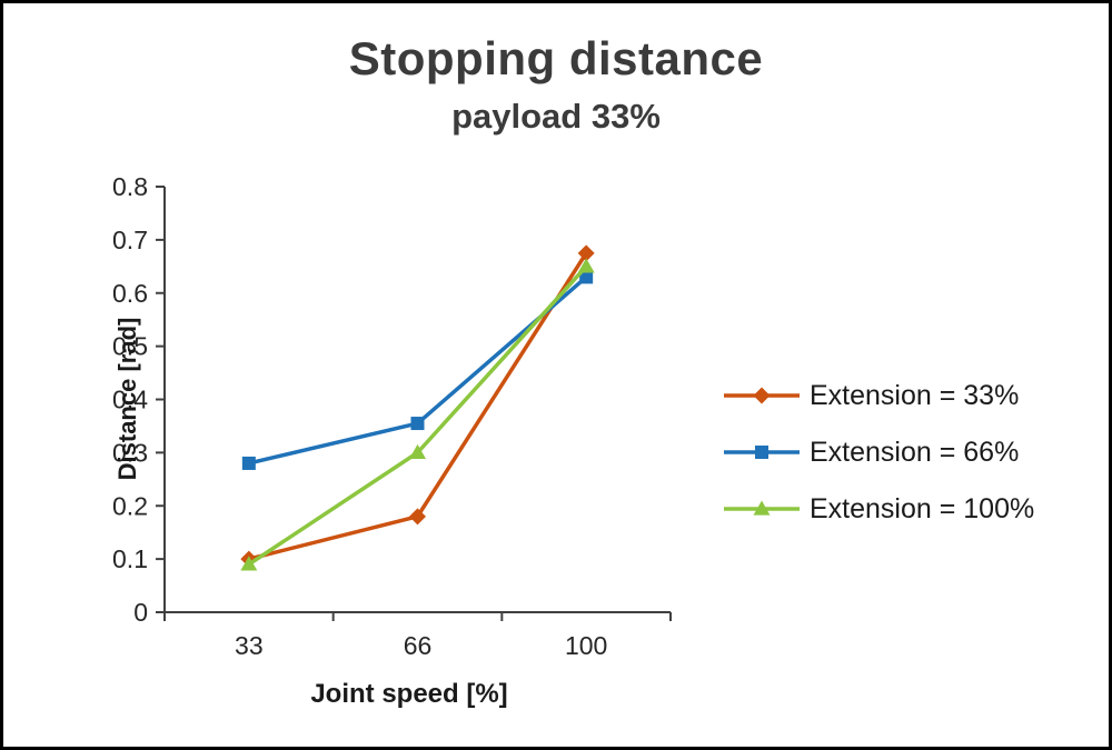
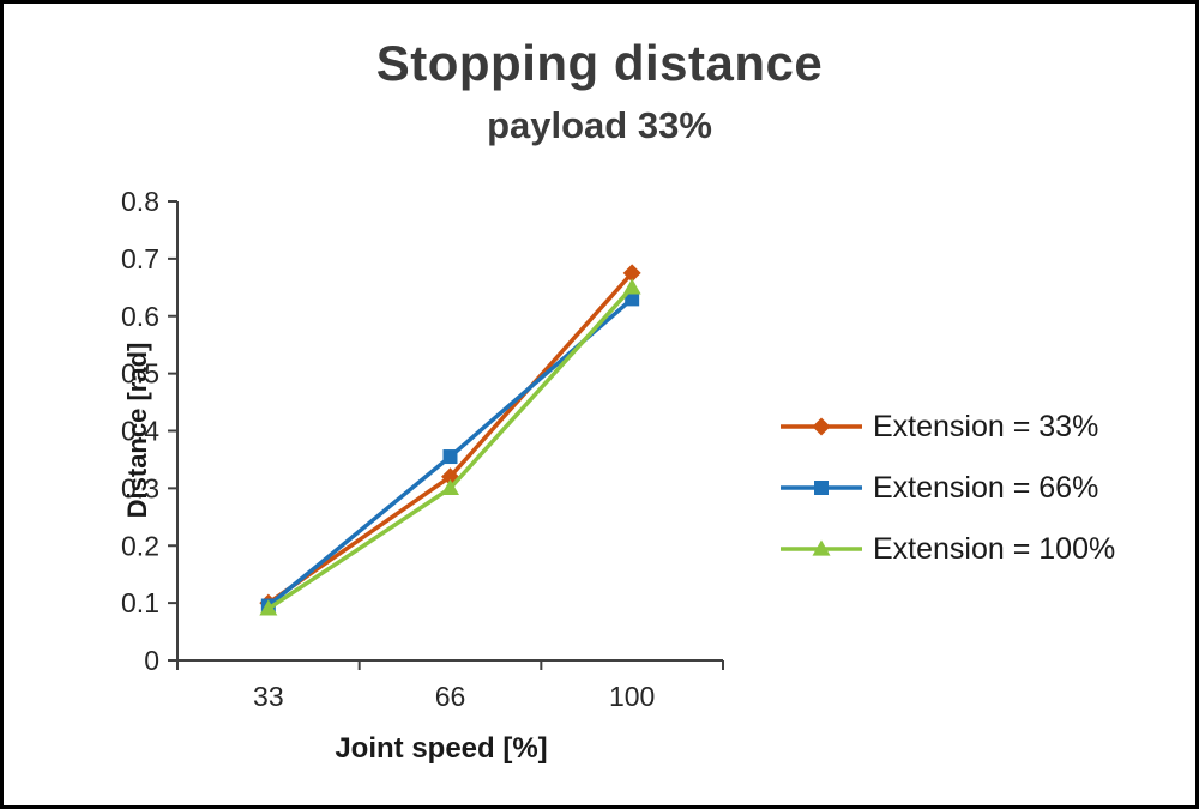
Extension = 66%/33: 0.28 -> 0.10
Extension = 33%/66: 0.18 -> 0.32
